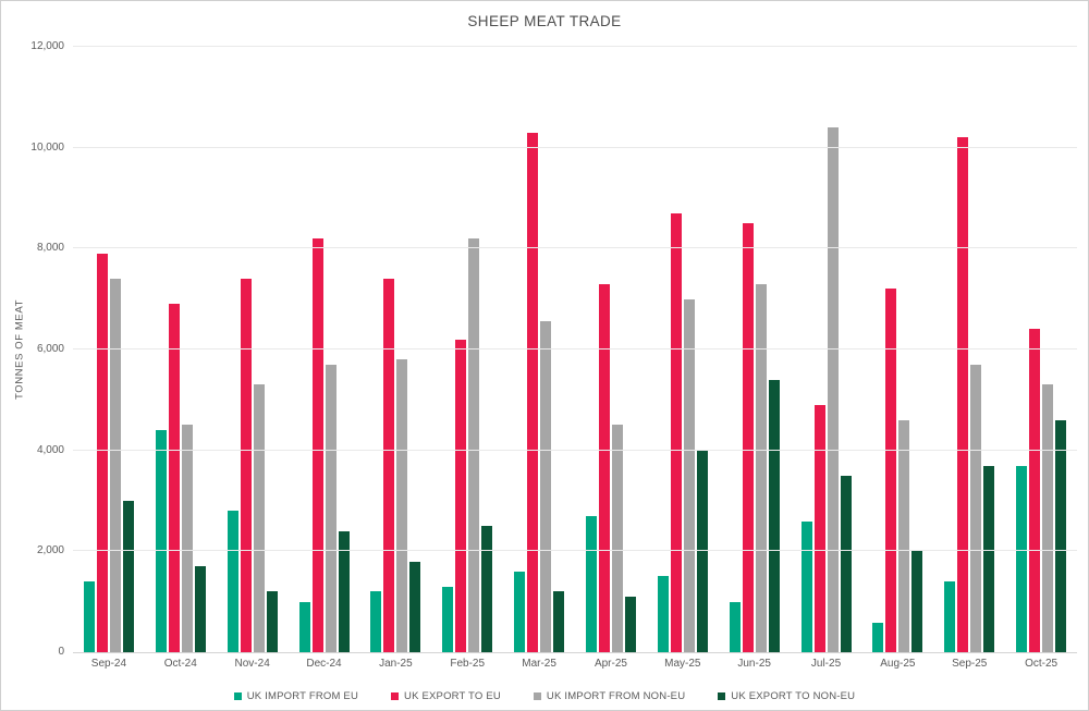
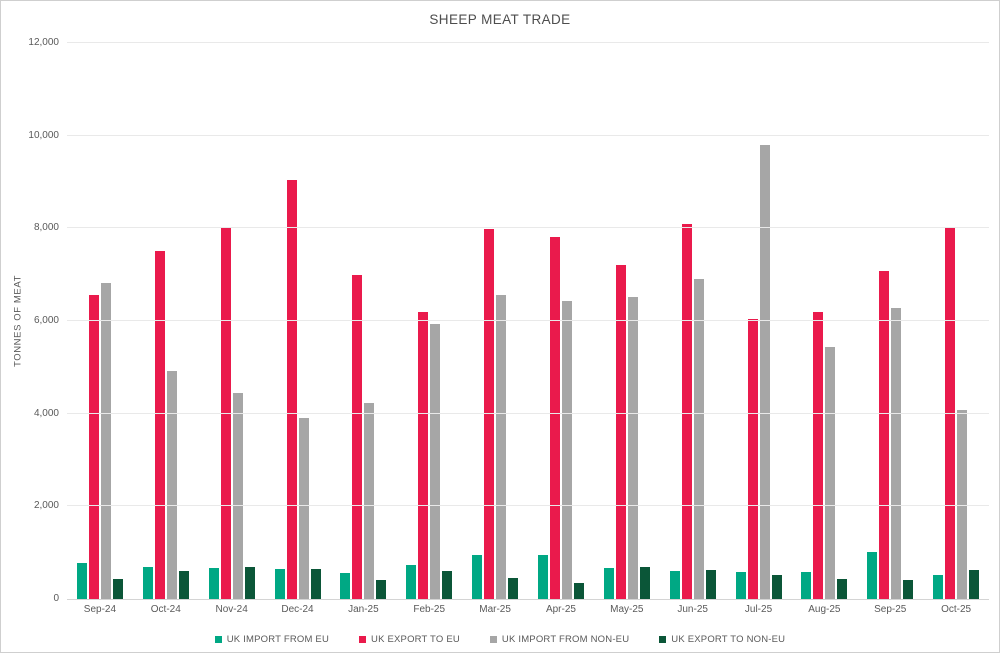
UK IMPORT FROM EU/Sep-24: 1400 -> 800
UK EXPORT TO EU/Sep-24: 7900 -> 6600
UK IMPORT FROM NON-EU/Sep-24: 7400 -> 6800
UK EXPORT TO NON-EU/Sep-24: 3000 -> 400
UK IMPORT FROM EU/Oct-24: 4400 -> 700
UK EXPORT TO EU/Oct-24: 6900 -> 7500
UK IMPORT FROM NON-EU/Oct-24: 4500 -> 4900
UK EXPORT TO NON-EU/Oct-24: 1700 -> 600
UK IMPORT FROM EU/Nov-24: 2800 -> 700
UK EXPORT TO EU/Nov-24: 7400 -> 8000
UK IMPORT FROM NON-EU/Nov-24: 5300 -> 4400
UK EXPORT TO NON-EU/Nov-24: 1200 -> 700
UK IMPORT FROM EU/Dec-24: 1000 -> 600
UK EXPORT TO EU/Dec-24: 8200 -> 9000
UK IMPORT FROM NON-EU/Dec-24: 5700 -> 3900
UK EXPORT TO NON-EU/Dec-24: 2400 -> 600
UK IMPORT FROM EU/Jan-25: 1200 -> 600
UK EXPORT TO EU/Jan-25: 7400 -> 7000
UK IMPORT FROM NON-EU/Jan-25: 5800 -> 4200
UK EXPORT TO NON-EU/Jan-25: 1800 -> 400
UK IMPORT FROM EU/Feb-25: 1300 -> 700
UK IMPORT FROM NON-EU/Feb-25: 8200 -> 5900
UK EXPORT TO NON-EU/Feb-25: 2500 -> 600
UK IMPORT FROM EU/Mar-25: 1600 -> 1000
UK EXPORT TO EU/Mar-25: 10300 -> 8000
UK EXPORT TO NON-EU/Mar-25: 1200 -> 400
UK IMPORT FROM EU/Apr-25: 2700 -> 1000
UK EXPORT TO EU/Apr-25: 7300 -> 7800
UK IMPORT FROM NON-EU/Apr-25: 4500 -> 6400
UK EXPORT TO NON-EU/Apr-25: 1100 -> 300
UK IMPORT FROM EU/May-25: 1500 -> 700
UK EXPORT TO EU/May-25: 8700 -> 7200
UK IMPORT FROM NON-EU/May-25: 7000 -> 6500
UK EXPORT TO NON-EU/May-25: 4000 -> 700
UK IMPORT FROM EU/Jun-25: 1000 -> 600
UK EXPORT TO EU/Jun-25: 8500 -> 8100
UK IMPORT FROM NON-EU/Jun-25: 7300 -> 6900
UK EXPORT TO NON-EU/Jun-25: 5400 -> 600
UK IMPORT FROM EU/Jul-25: 2600 -> 600
UK EXPORT TO EU/Jul-25: 4900 -> 6000
UK IMPORT FROM NON-EU/Jul-25: 10400 -> 9800
UK EXPORT TO NON-EU/Jul-25: 3500 -> 500
UK EXPORT TO EU/Aug-25: 7200 -> 6200
UK IMPORT FROM NON-EU/Aug-25: 4600 -> 5400
UK EXPORT TO NON-EU/Aug-25: 2000 -> 400
UK IMPORT FROM EU/Sep-25: 1400 -> 1000
UK EXPORT TO EU/Sep-25: 10200 -> 7100
UK IMPORT FROM NON-EU/Sep-25: 5700 -> 6300
UK EXPORT TO NON-EU/Sep-25: 3700 -> 400
UK IMPORT FROM EU/Oct-25: 3700 -> 500
UK EXPORT TO EU/Oct-25: 6400 -> 8000
UK IMPORT FROM NON-EU/Oct-25: 5300 -> 4100
UK EXPORT TO NON-EU/Oct-25: 4600 -> 600
